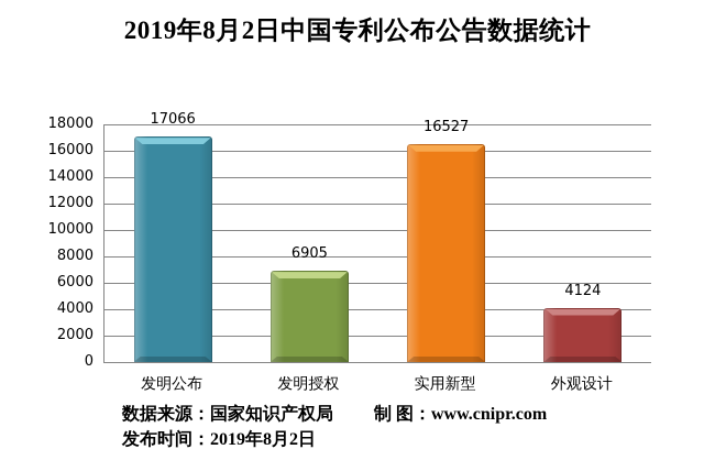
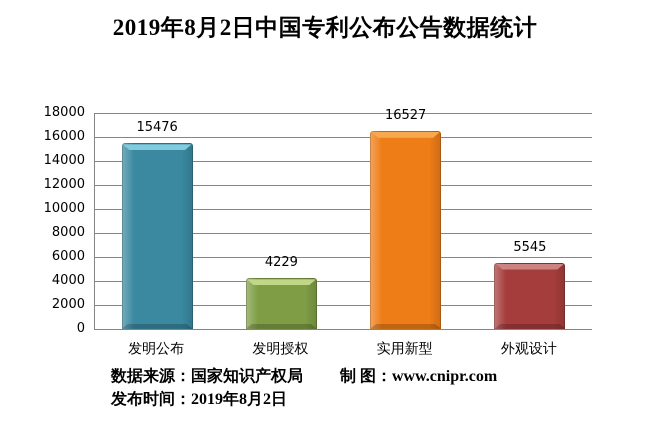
发明公布: 17066 -> 15476
发明授权: 6905 -> 4229
外观设计: 4124 -> 5545
